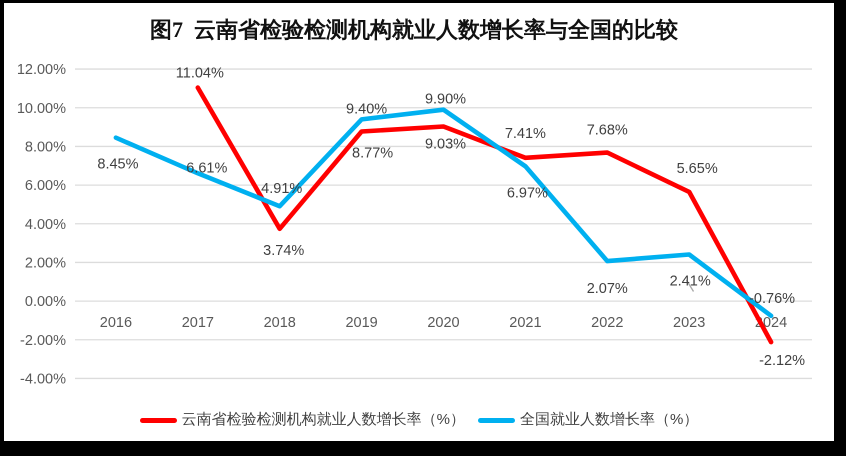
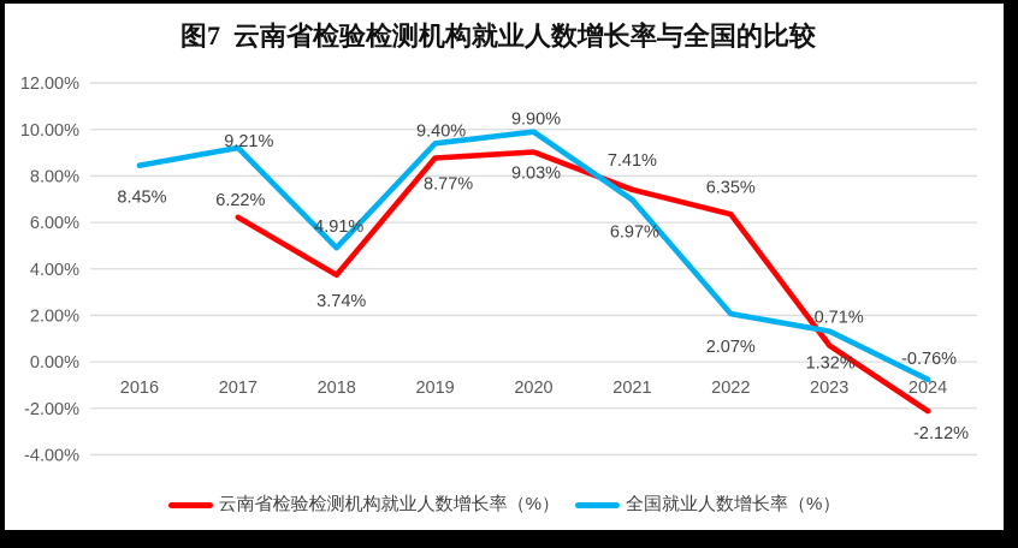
云南省检验检测机构就业人数增长率（%）/2017: 11.04% -> 6.22%
全国就业人数增长率（%）/2017: 6.61% -> 9.21%
云南省检验检测机构就业人数增长率（%）/2022: 7.68% -> 6.35%
云南省检验检测机构就业人数增长率（%）/2023: 5.65% -> 0.71%
全国就业人数增长率（%）/2023: 2.41% -> 1.32%
